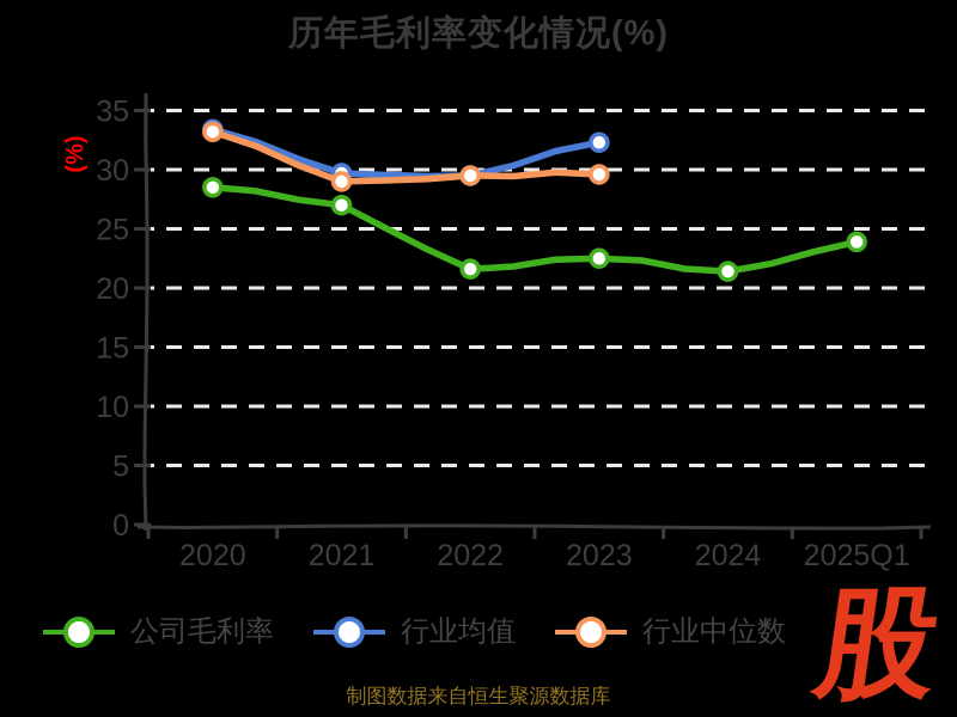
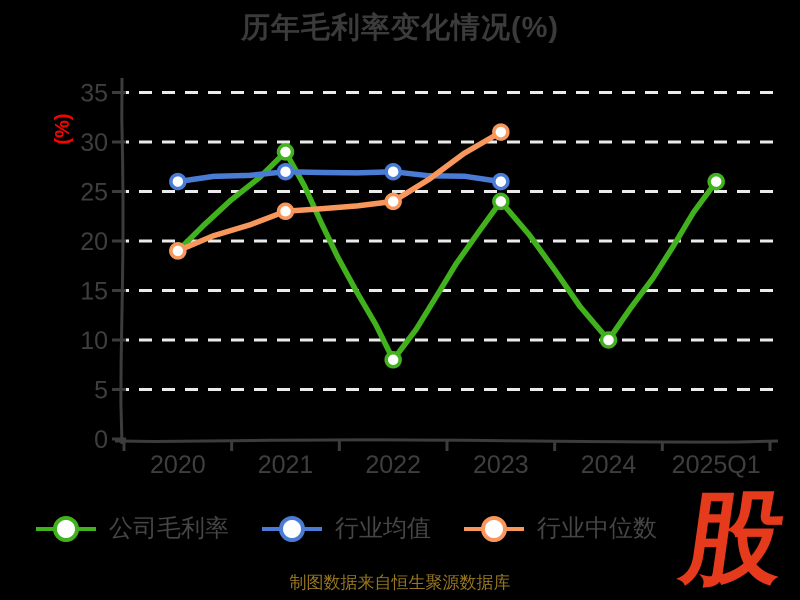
公司毛利率/2020: 28 -> 19
行业均值/2020: 33 -> 26
行业中位数/2020: 33 -> 19
公司毛利率/2021: 27 -> 29
行业均值/2021: 30 -> 27
行业中位数/2021: 29 -> 23
公司毛利率/2022: 22 -> 8
行业均值/2022: 30 -> 27
行业中位数/2022: 30 -> 24
公司毛利率/2023: 22 -> 24
行业均值/2023: 32 -> 26
行业中位数/2023: 30 -> 31
公司毛利率/2024: 21 -> 10
公司毛利率/2025Q1: 24 -> 26
